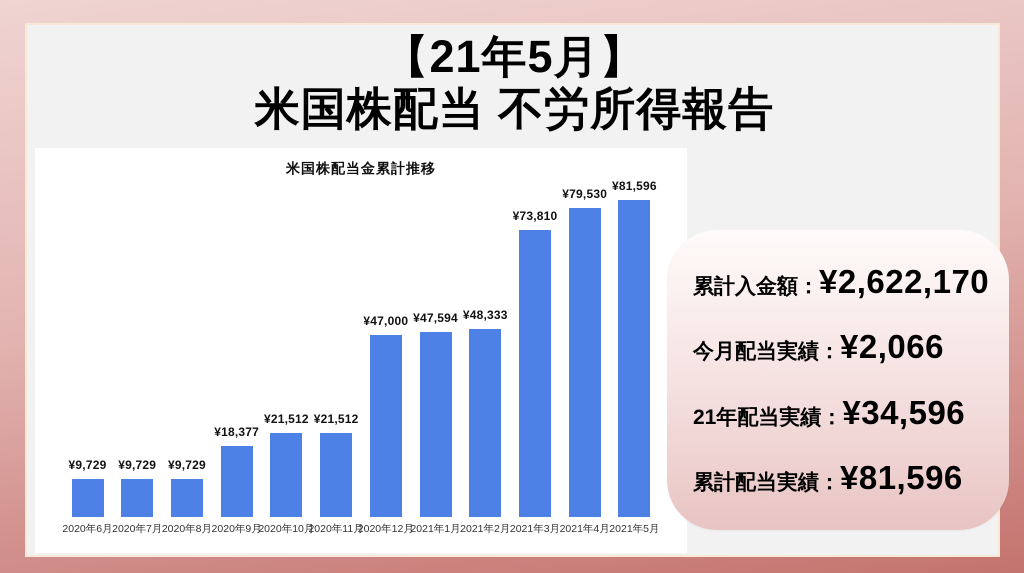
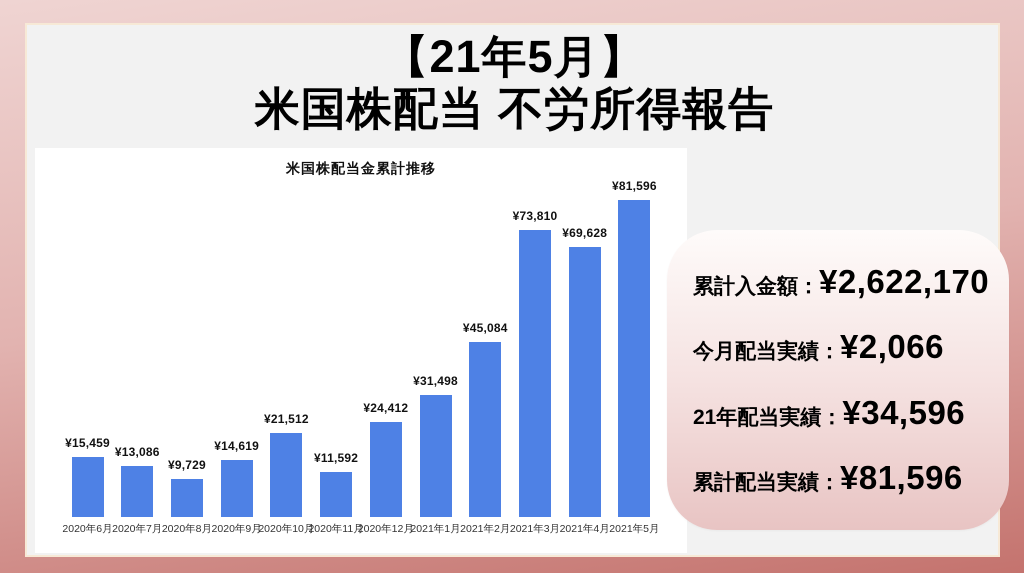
2020年6月: ¥9,729 -> ¥15,459
2020年7月: ¥9,729 -> ¥13,086
2020年9月: ¥18,377 -> ¥14,619
2020年11月: ¥21,512 -> ¥11,592
2020年12月: ¥47,000 -> ¥24,412
2021年1月: ¥47,594 -> ¥31,498
2021年2月: ¥48,333 -> ¥45,084
2021年4月: ¥79,530 -> ¥69,628
